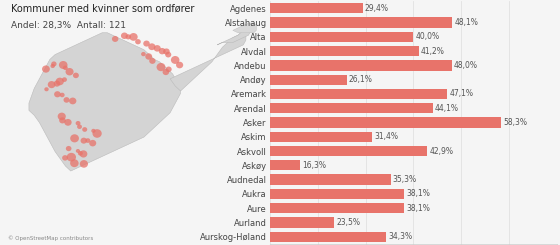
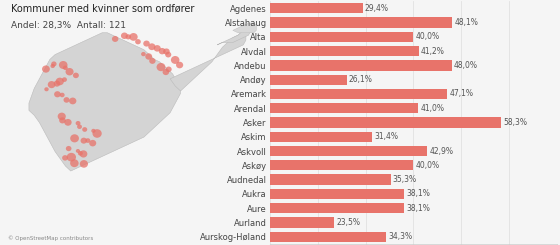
Arendal: 44,1% -> 41,0%
Askøy: 16,3% -> 40,0%
